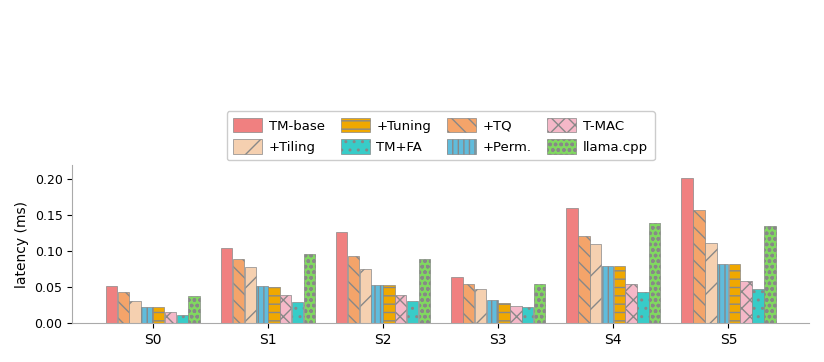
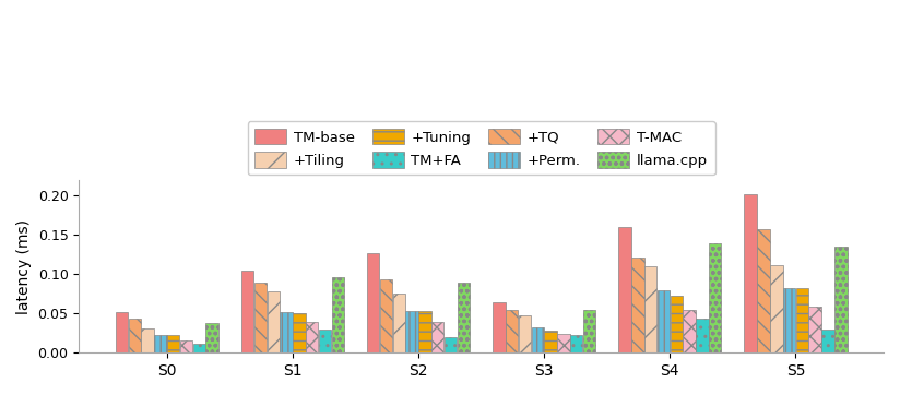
TM+FA/S2: 0.031 -> 0.020
+Tuning/S4: 0.079 -> 0.072
TM+FA/S5: 0.048 -> 0.030
